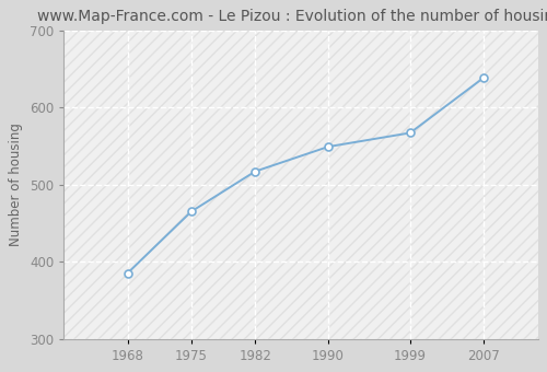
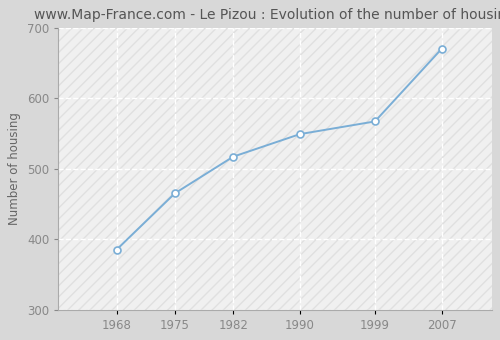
2007: 638 -> 670
